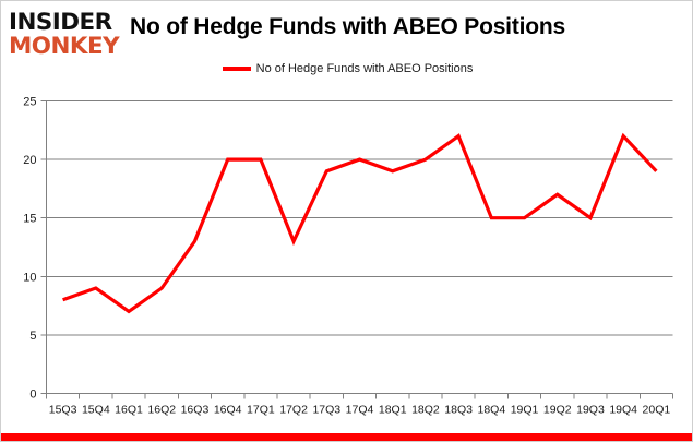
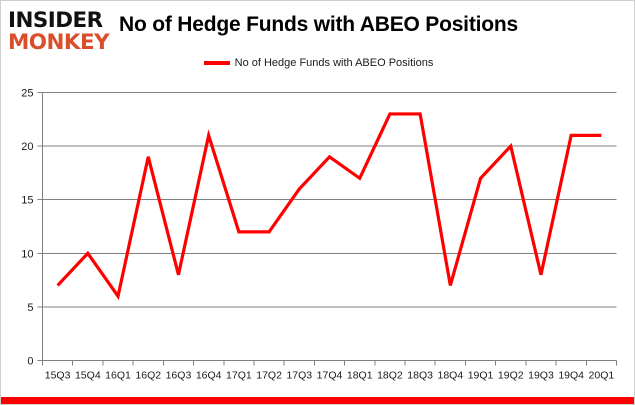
15Q3: 8 -> 7
15Q4: 9 -> 10
16Q1: 7 -> 6
16Q2: 9 -> 19
16Q3: 13 -> 8
16Q4: 20 -> 21
17Q1: 20 -> 12
17Q2: 13 -> 12
17Q3: 19 -> 16
17Q4: 20 -> 19
18Q1: 19 -> 17
18Q2: 20 -> 23
18Q3: 22 -> 23
18Q4: 15 -> 7
19Q1: 15 -> 17
19Q2: 17 -> 20
19Q3: 15 -> 8
19Q4: 22 -> 21
20Q1: 19 -> 21
